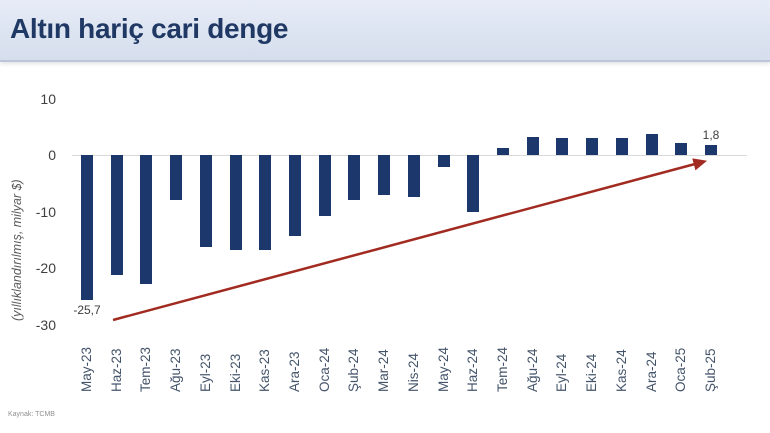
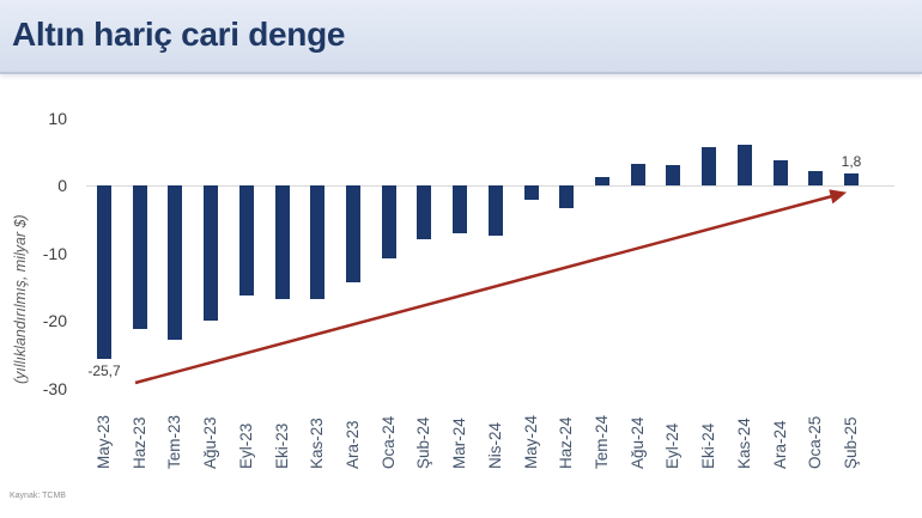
Ağu-23: -8 -> -20
Haz-24: -10 -> -3
Eki-24: 3 -> 6
Kas-24: 3 -> 6
